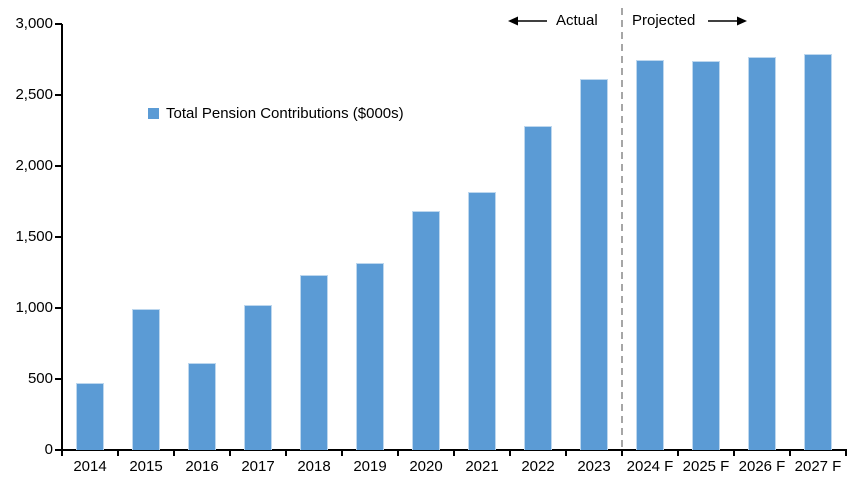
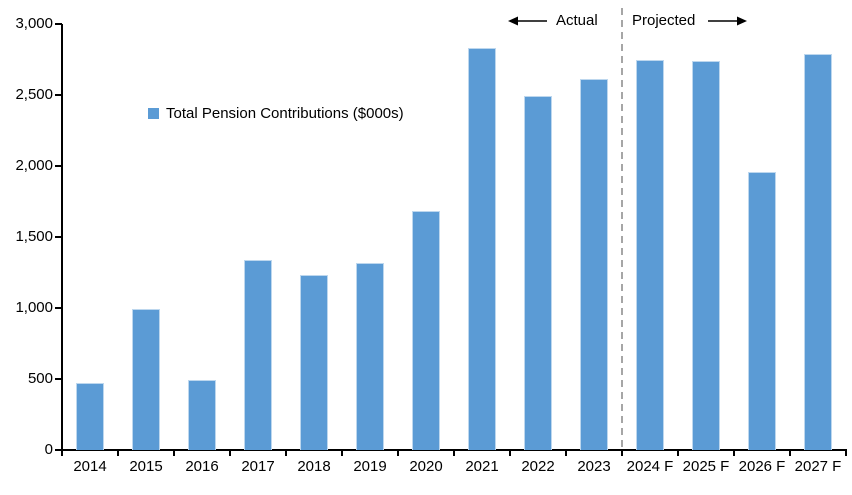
2016: 610 -> 490
2017: 1020 -> 1340
2021: 1820 -> 2830
2022: 2280 -> 2490
2026 F: 2760 -> 1960
